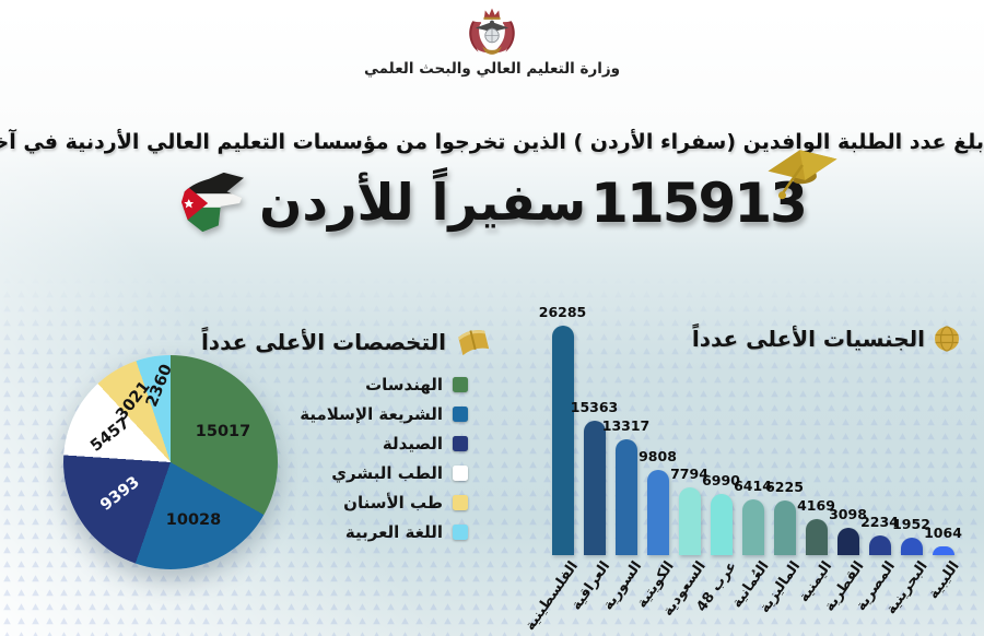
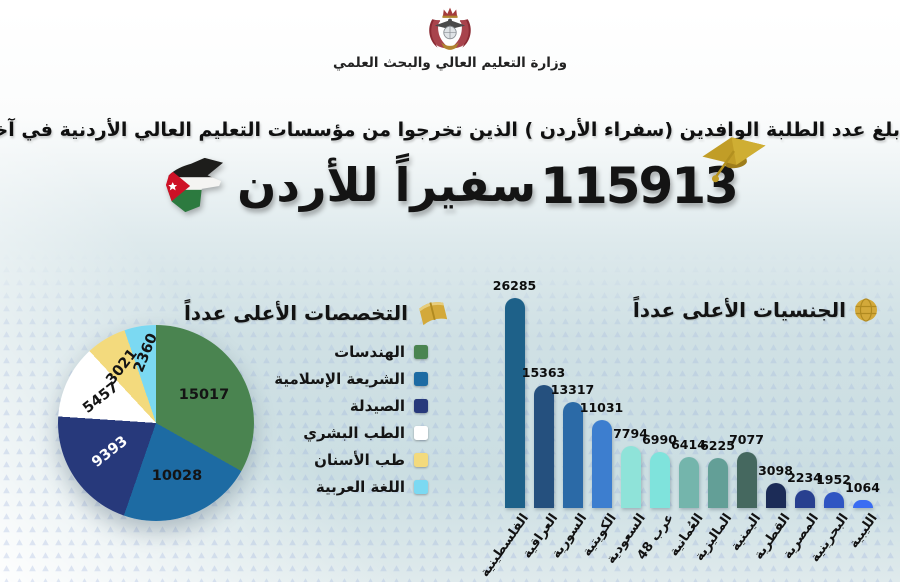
الجنسيات الأعلى عدداً/الكويتية: 9808 -> 11031
الجنسيات الأعلى عدداً/اليمنية: 4169 -> 7077
